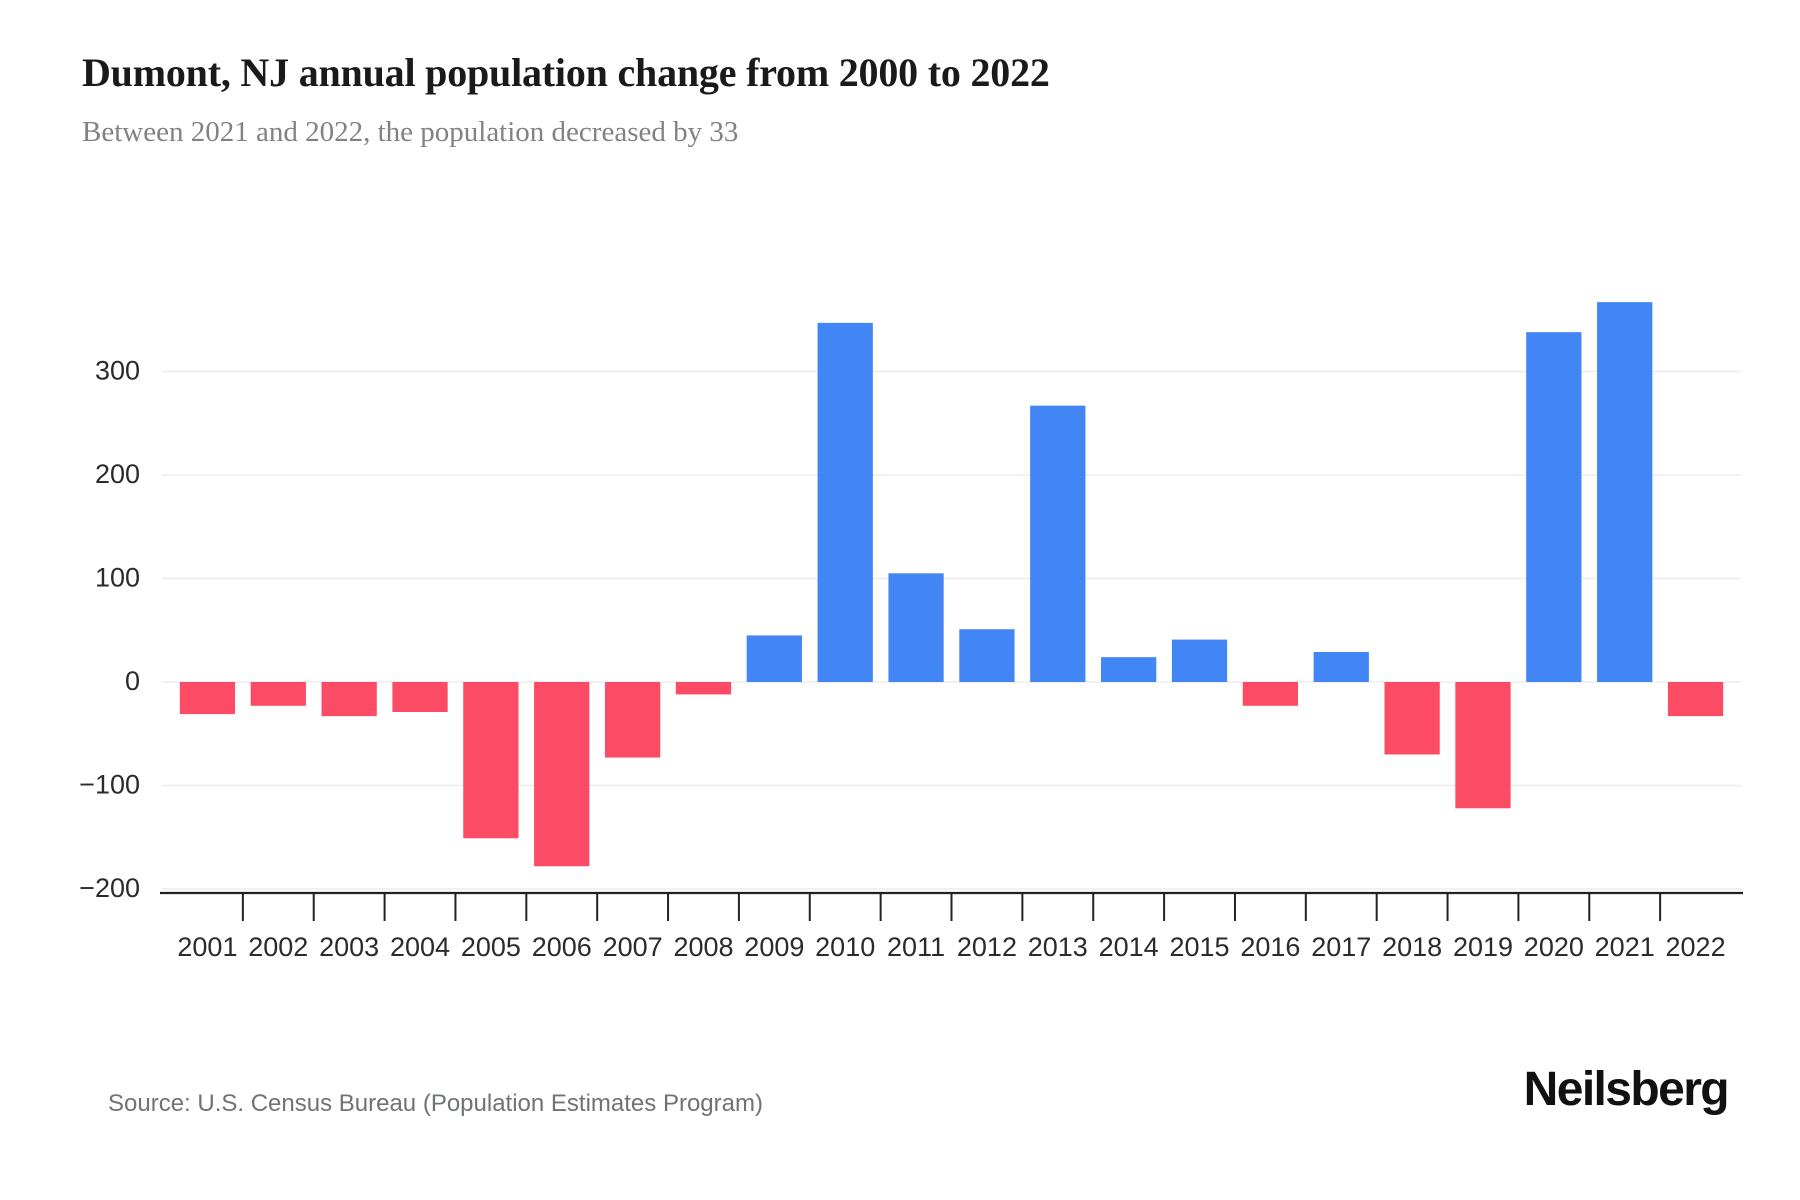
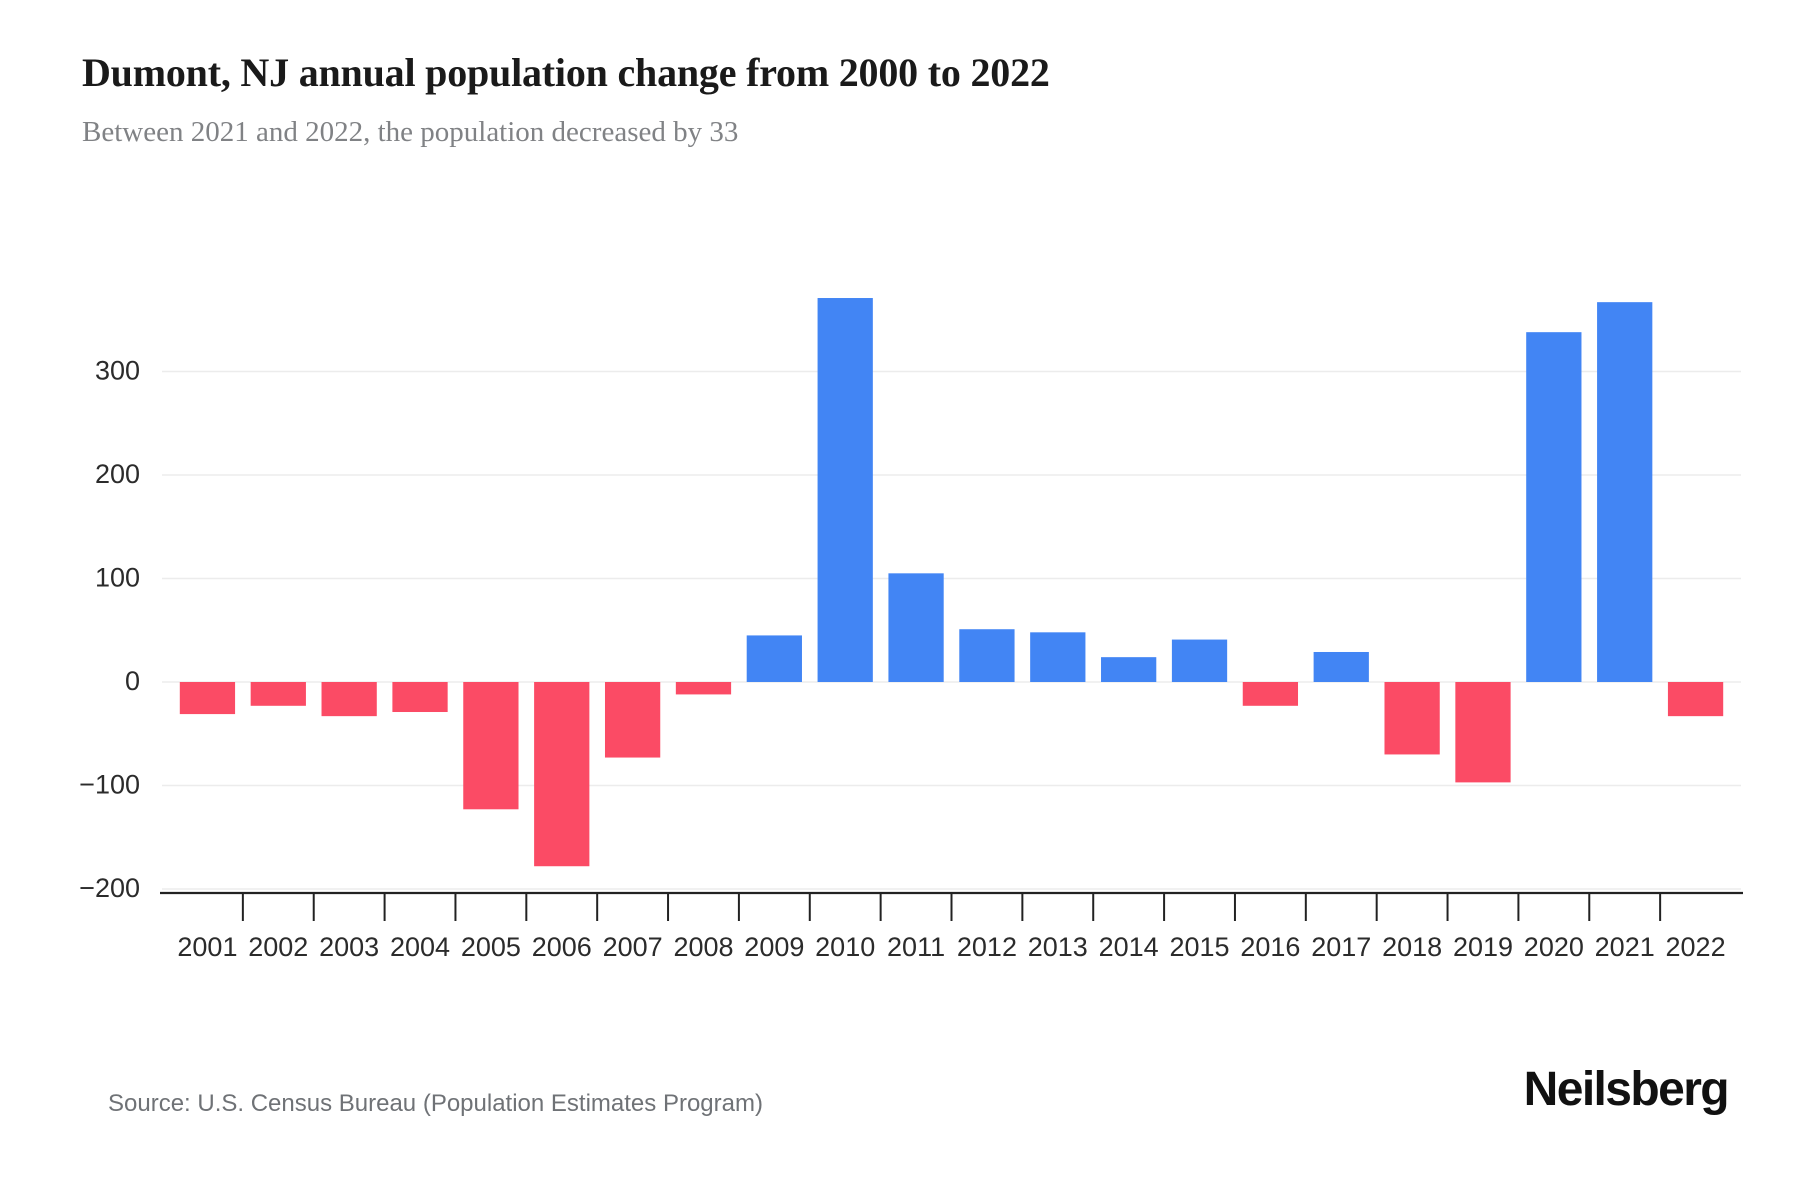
2005: -151 -> -123
2010: 347 -> 371
2013: 267 -> 48
2019: -122 -> -97
